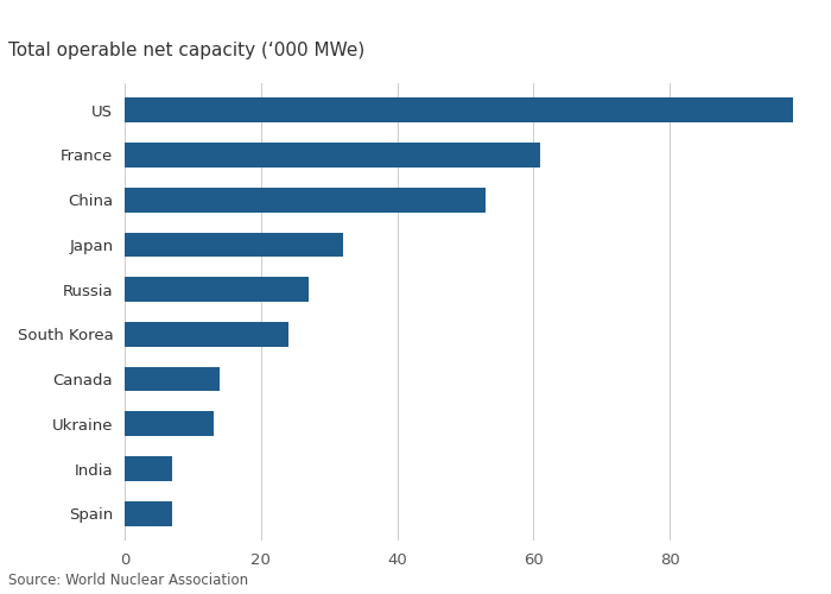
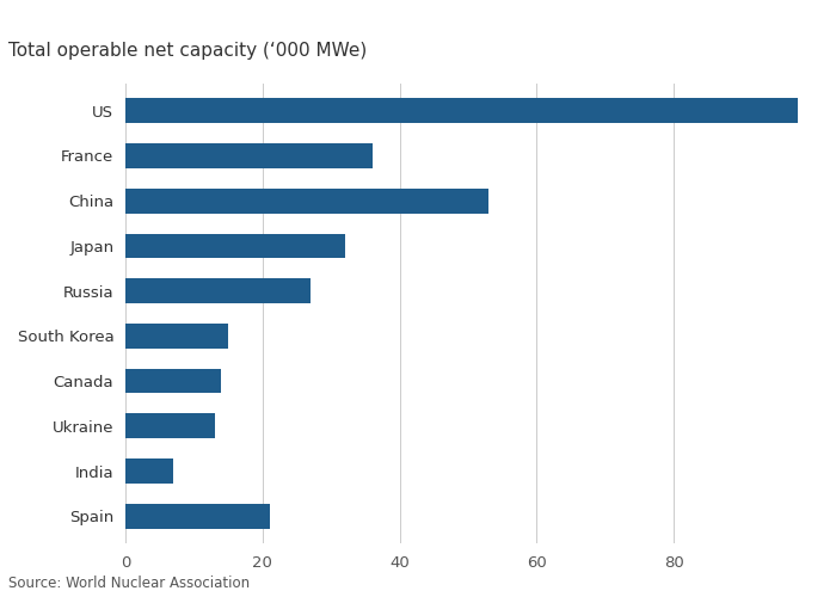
France: 61 -> 36
South Korea: 24 -> 15
Spain: 7 -> 21
